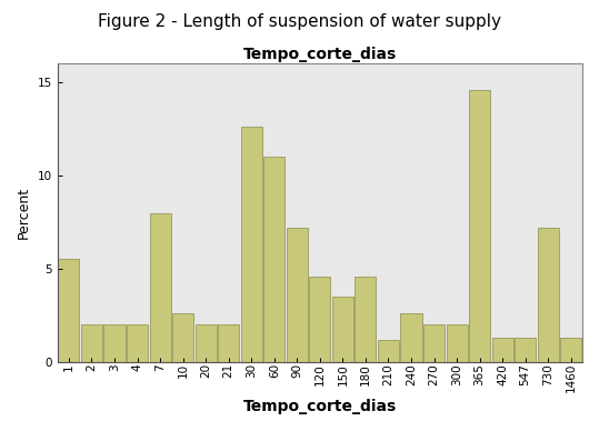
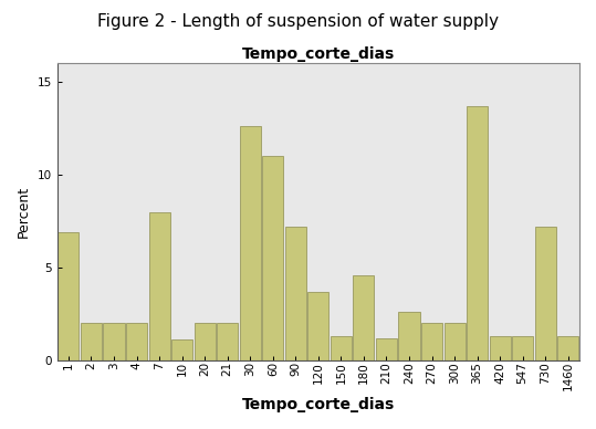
1: 5.5 -> 6.9
10: 2.6 -> 1.1
120: 4.6 -> 3.7
150: 3.5 -> 1.3
365: 14.6 -> 13.7
